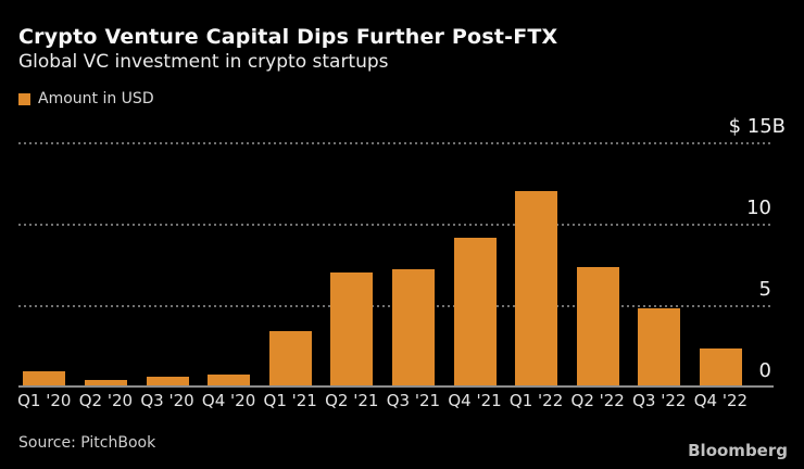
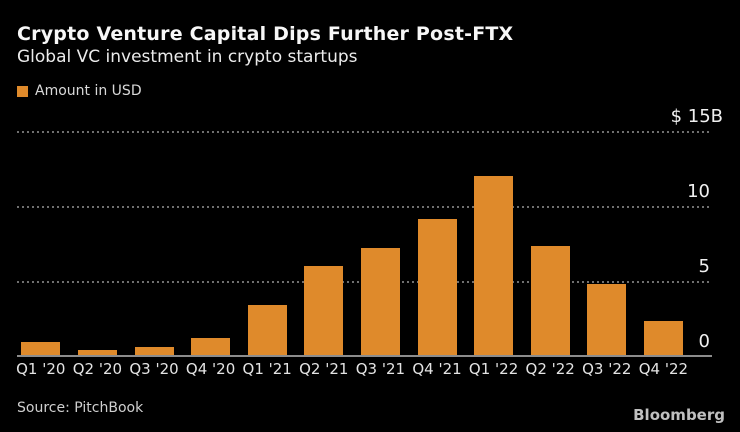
Q4 '20: 0.8 -> 1.3
Q2 '21: 7.1 -> 6.1
